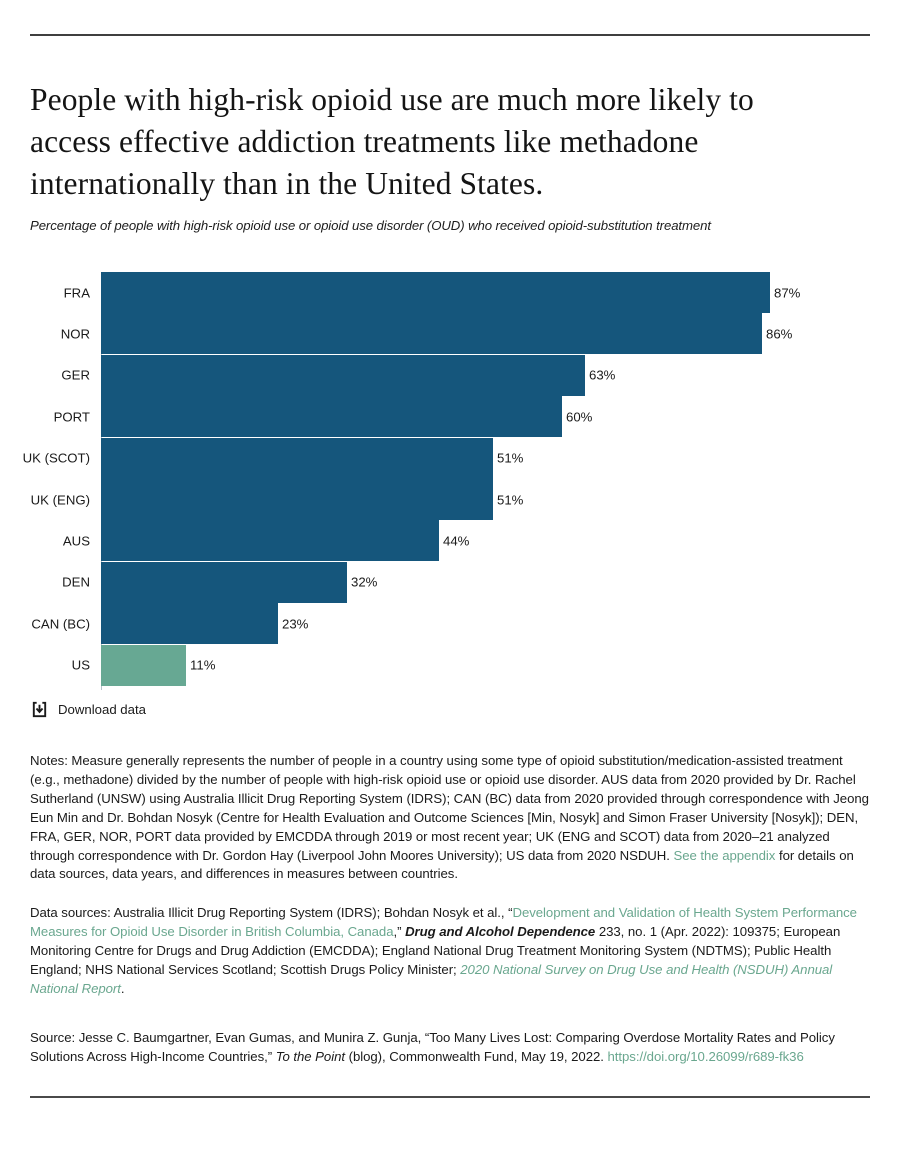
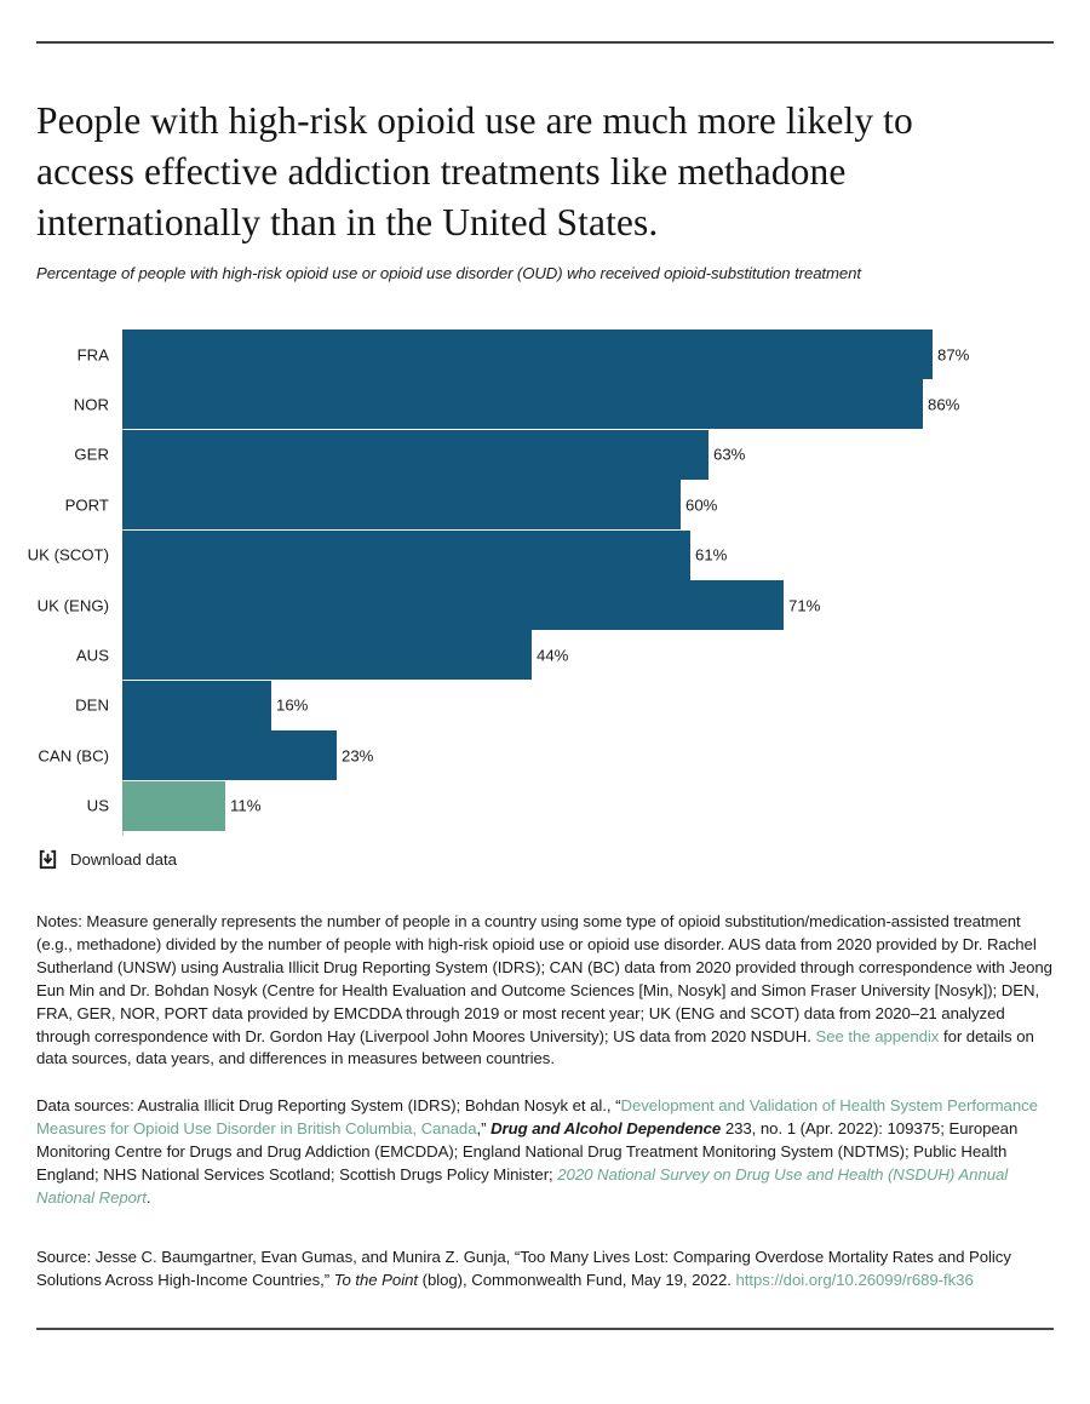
UK (SCOT): 51% -> 61%
UK (ENG): 51% -> 71%
DEN: 32% -> 16%
